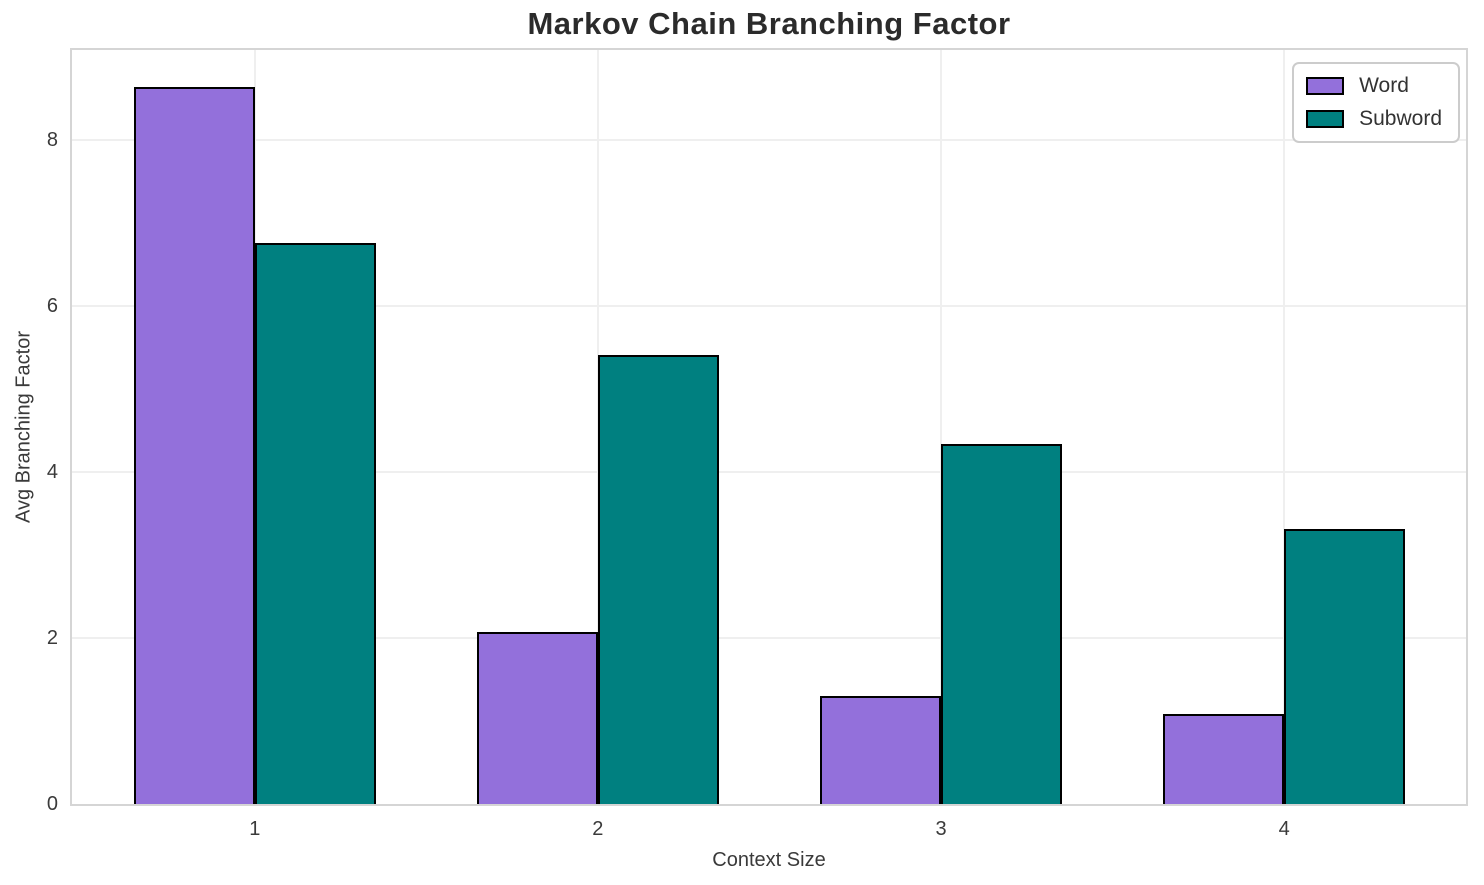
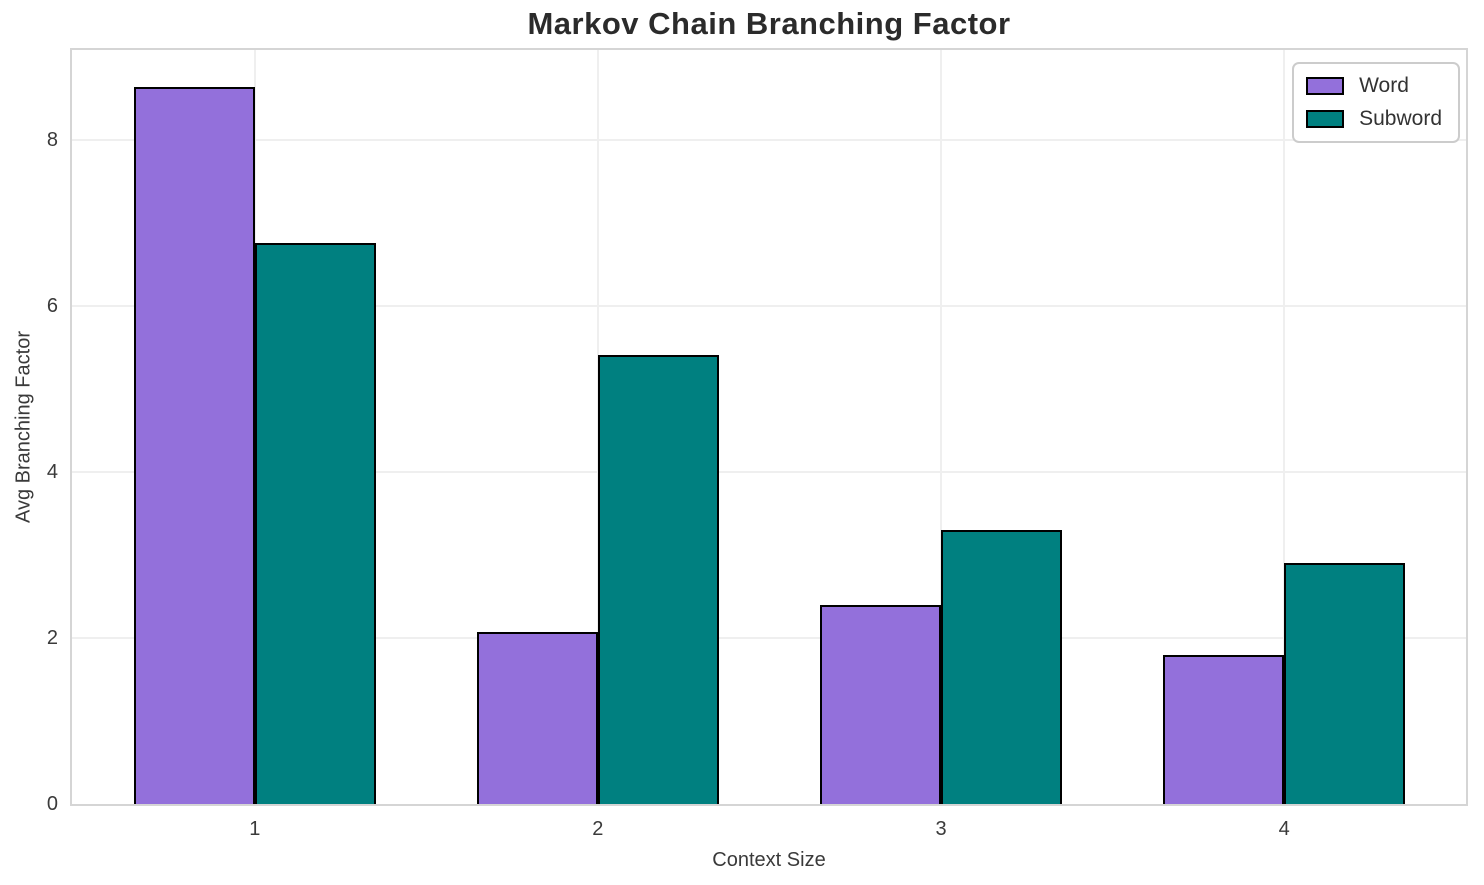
Word/3: 1.3 -> 2.4
Subword/3: 4.3 -> 3.3
Word/4: 1.1 -> 1.8
Subword/4: 3.3 -> 2.9
